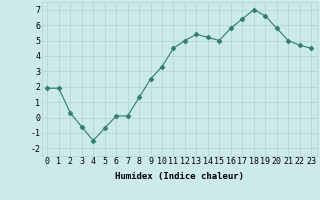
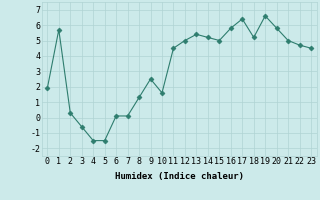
1: 1.9 -> 5.7
5: -0.7 -> -1.5
10: 3.3 -> 1.6
18: 7.0 -> 5.2
